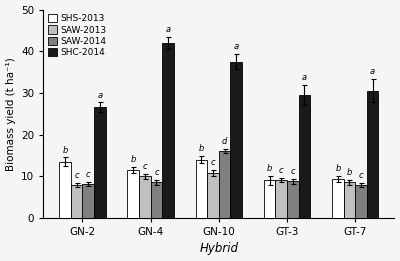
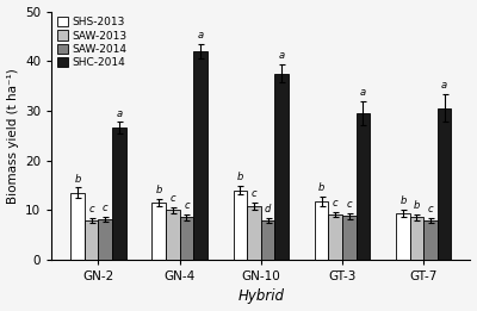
SAW-2014/GN-10: 16.0 -> 7.8
SHS-2013/GT-3: 9.0 -> 11.8
